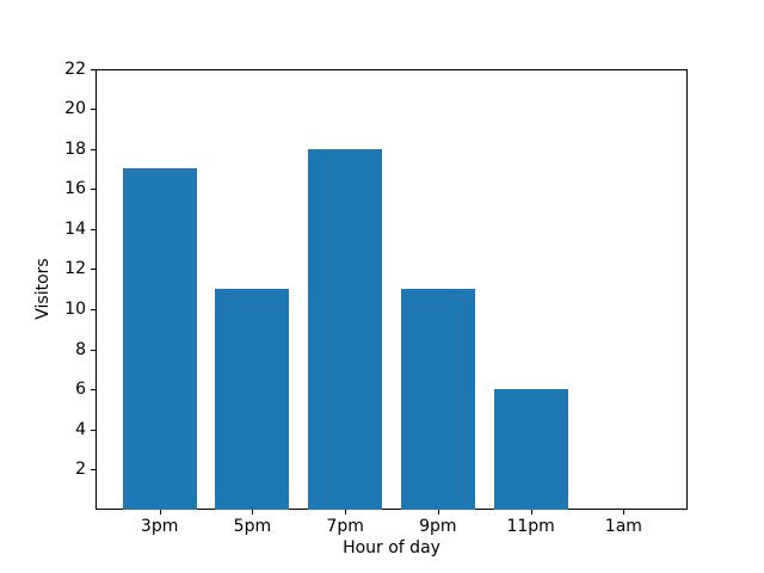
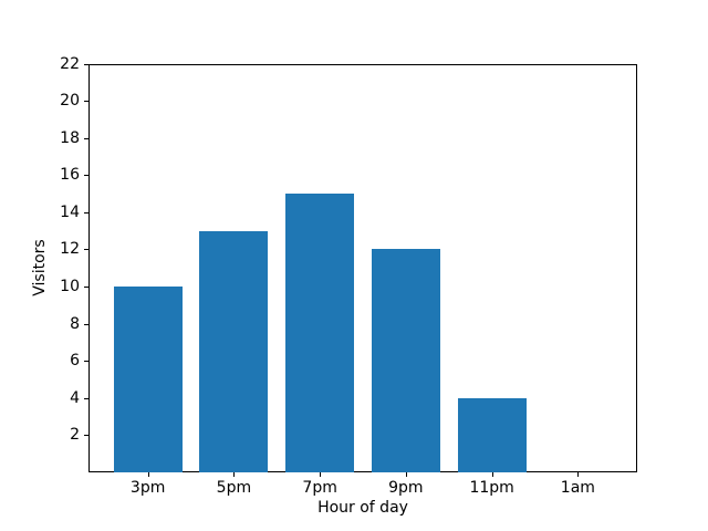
3pm: 17 -> 10
5pm: 11 -> 13
7pm: 18 -> 15
9pm: 11 -> 12
11pm: 6 -> 4
